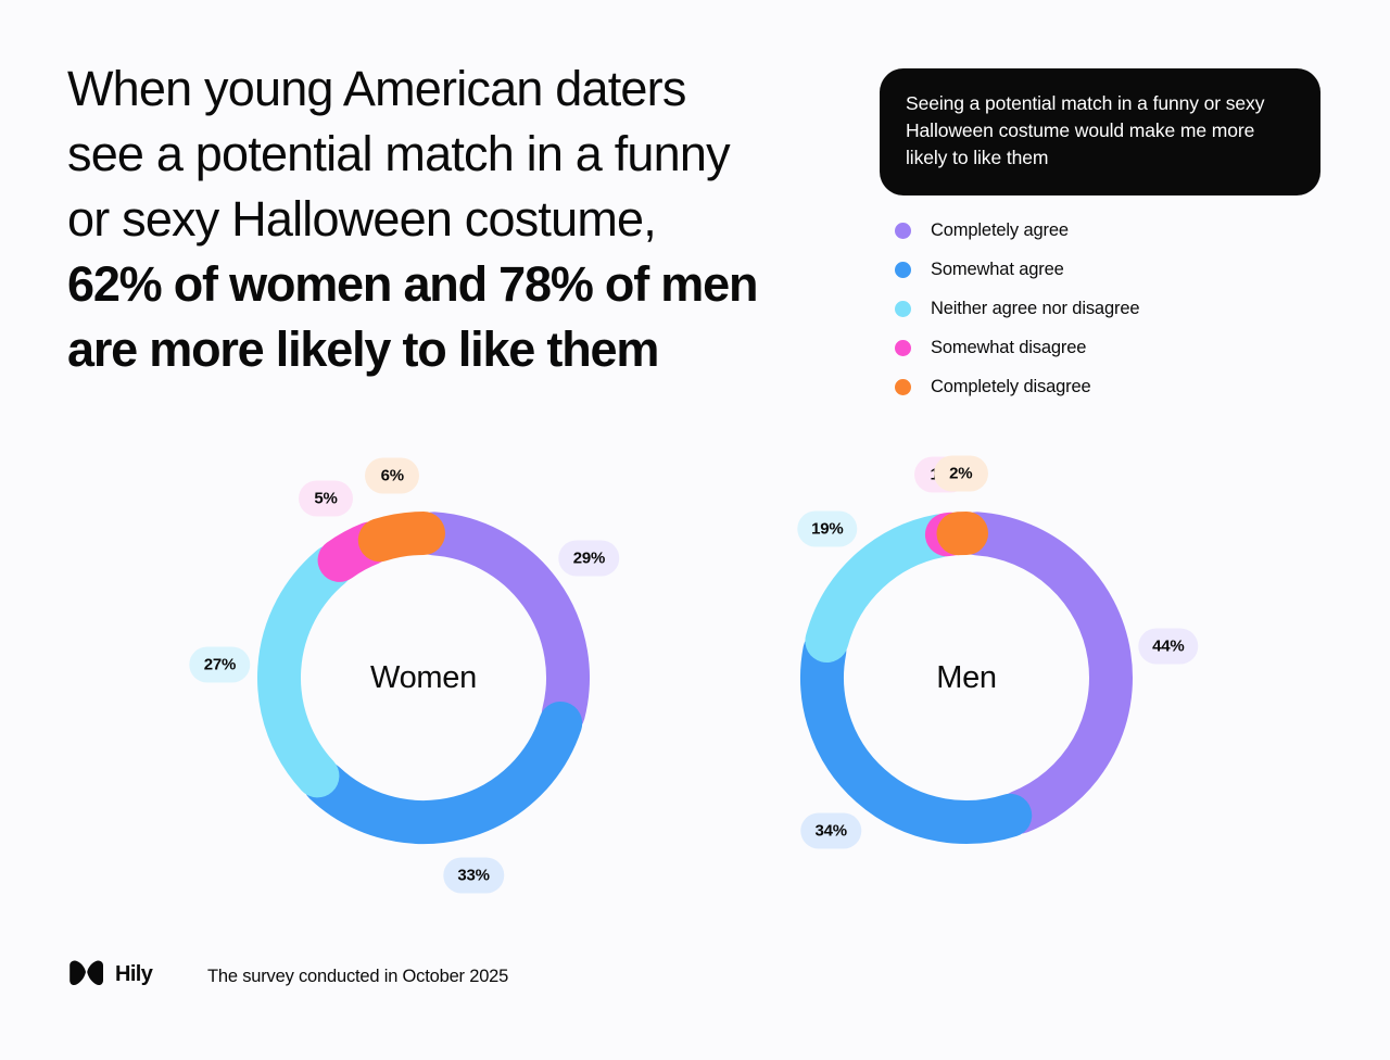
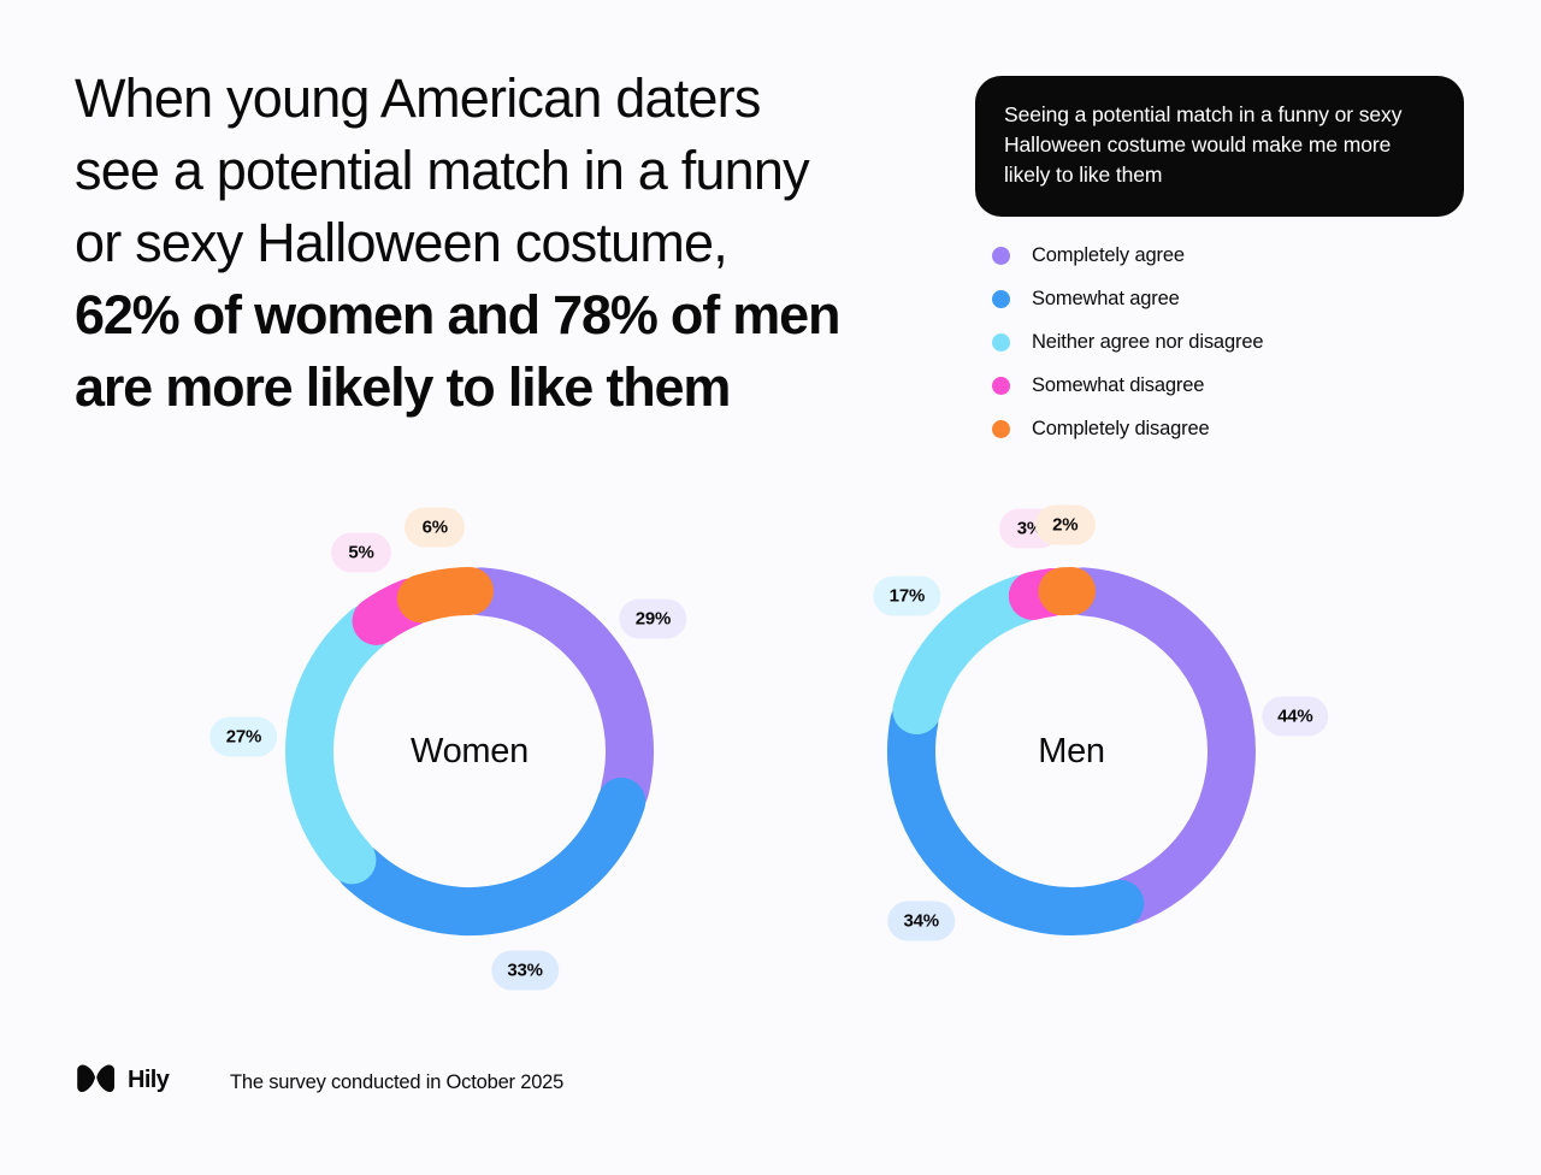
Men/Neither agree nor disagree: 19% -> 17%
Men/Somewhat disagree: 1% -> 3%
